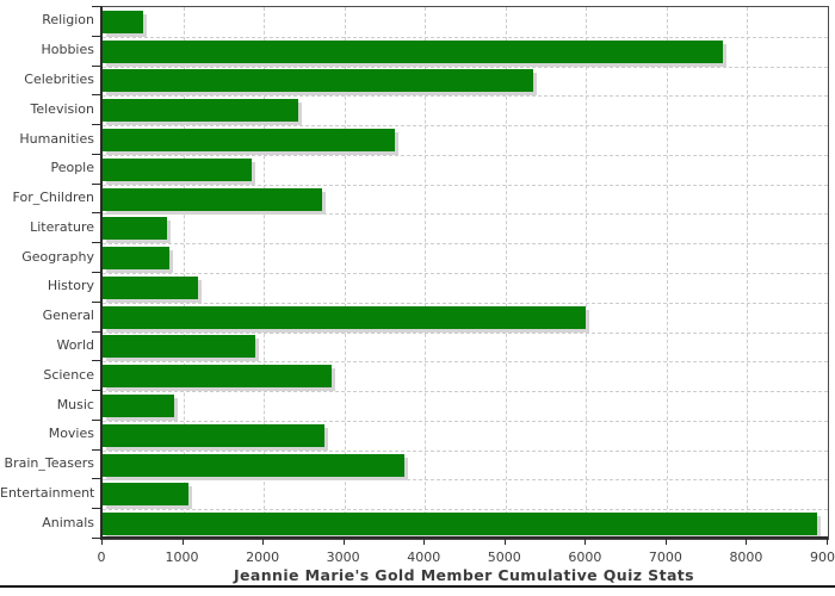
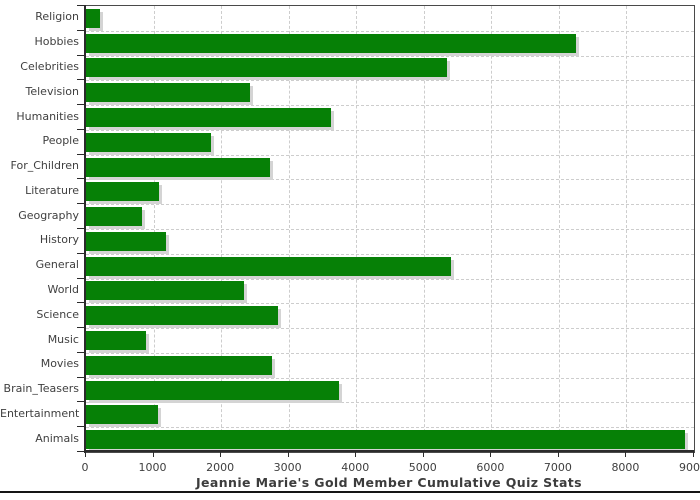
Religion: 500 -> 200
Hobbies: 7700 -> 7200
Literature: 800 -> 1100
General: 6000 -> 5400
World: 1900 -> 2300
